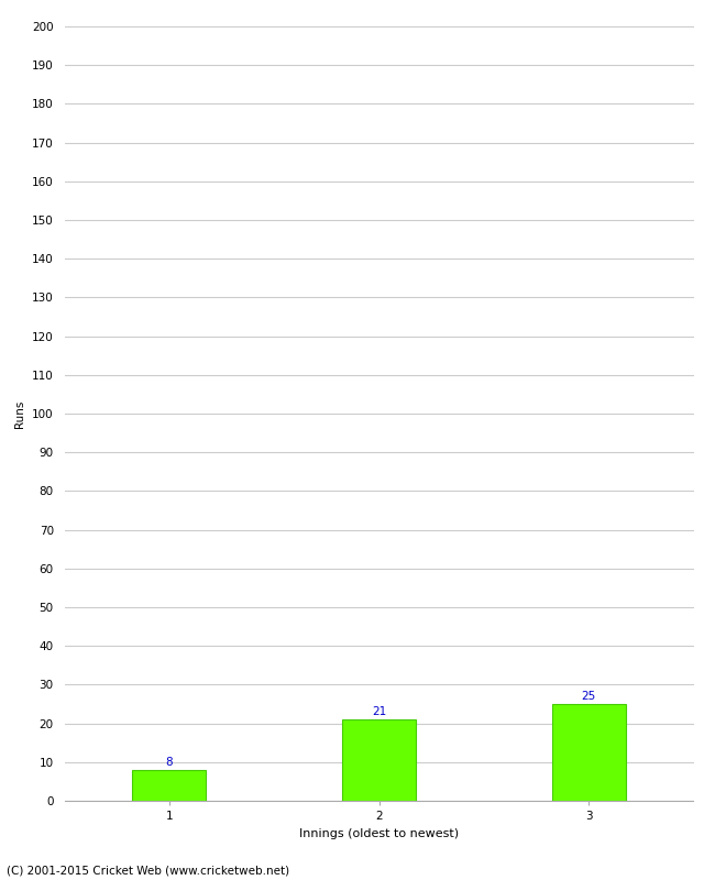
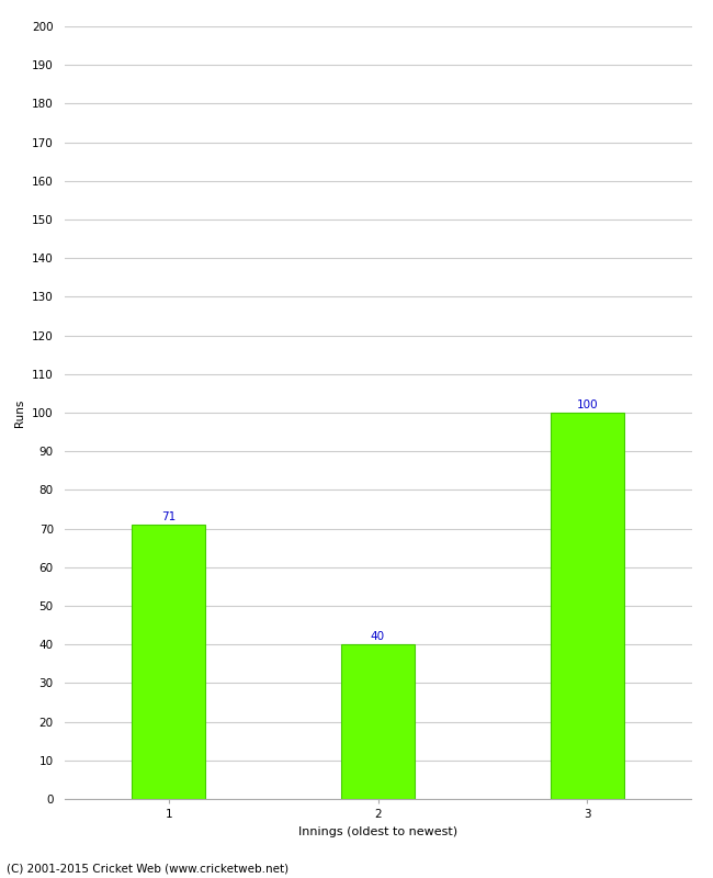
1: 8 -> 71
2: 21 -> 40
3: 25 -> 100
